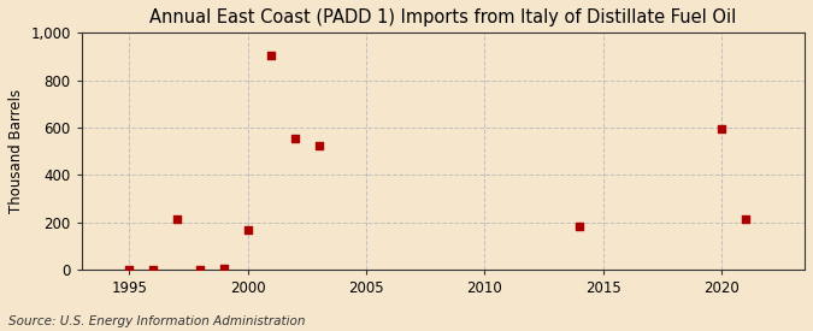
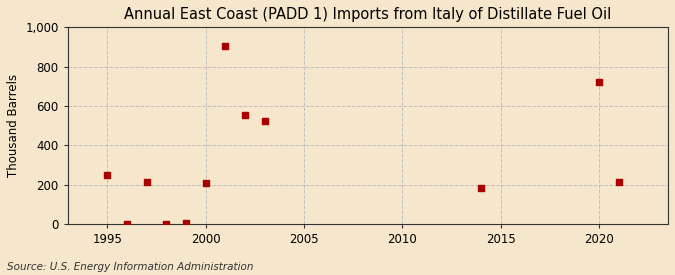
1995: 0 -> 250
2000: 170 -> 210
2020: 600 -> 720
